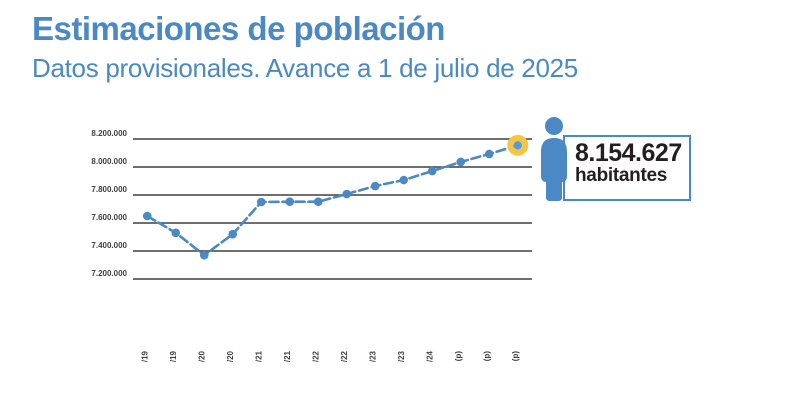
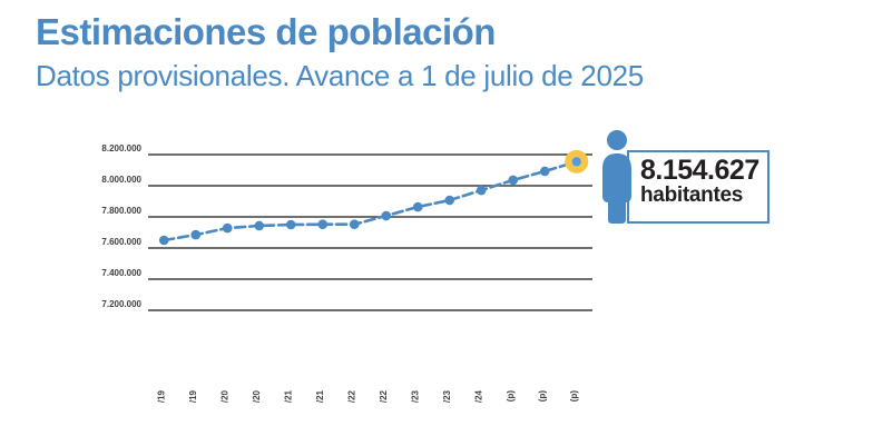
01/07/19: 7530000 -> 7680000
01/01/20: 7370000 -> 7730000
01/07/20: 7520000 -> 7740000
